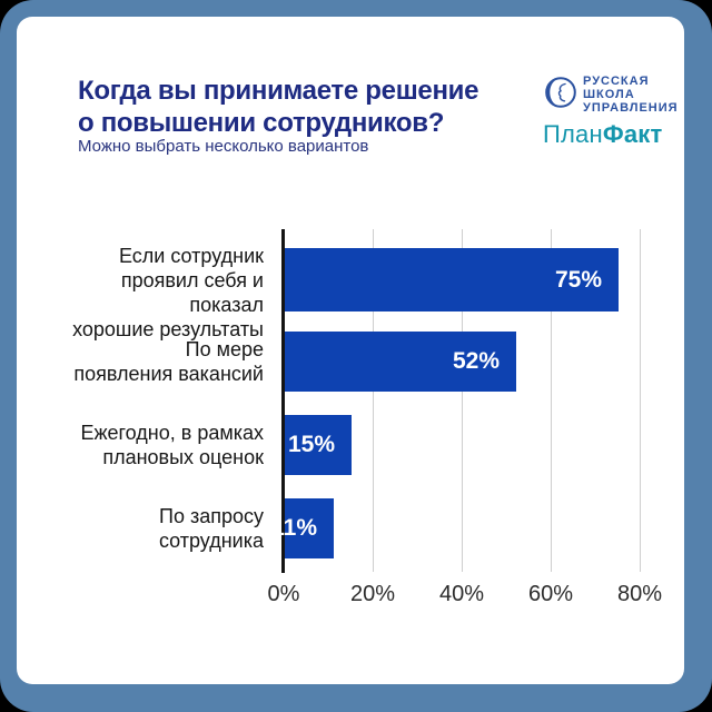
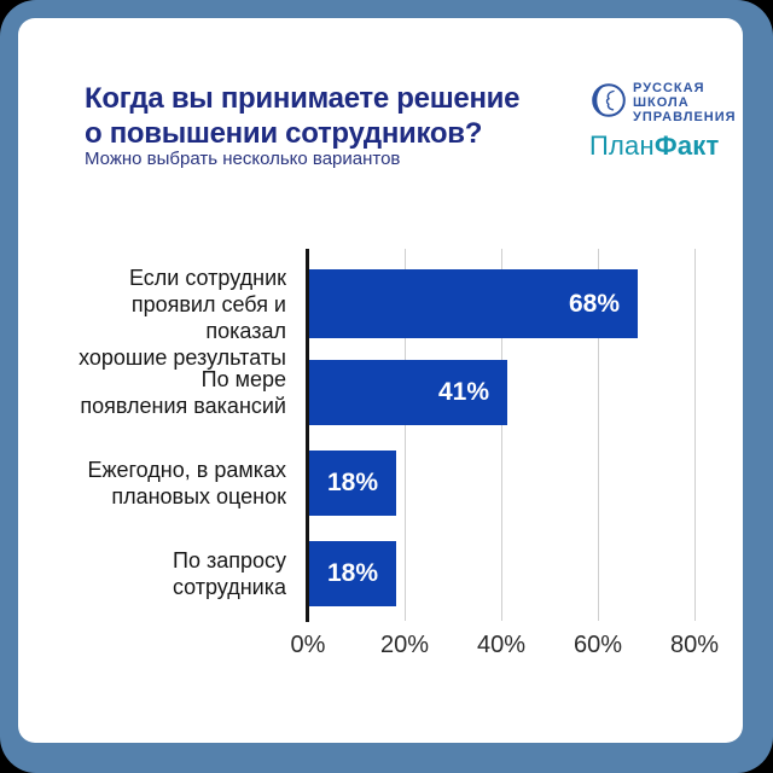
Если сотрудник проявил себя и показал хорошие результаты: 75% -> 68%
По мере появления вакансий: 52% -> 41%
Ежегодно, в рамках плановых оценок: 15% -> 18%
По запросу сотрудника: 11% -> 18%
